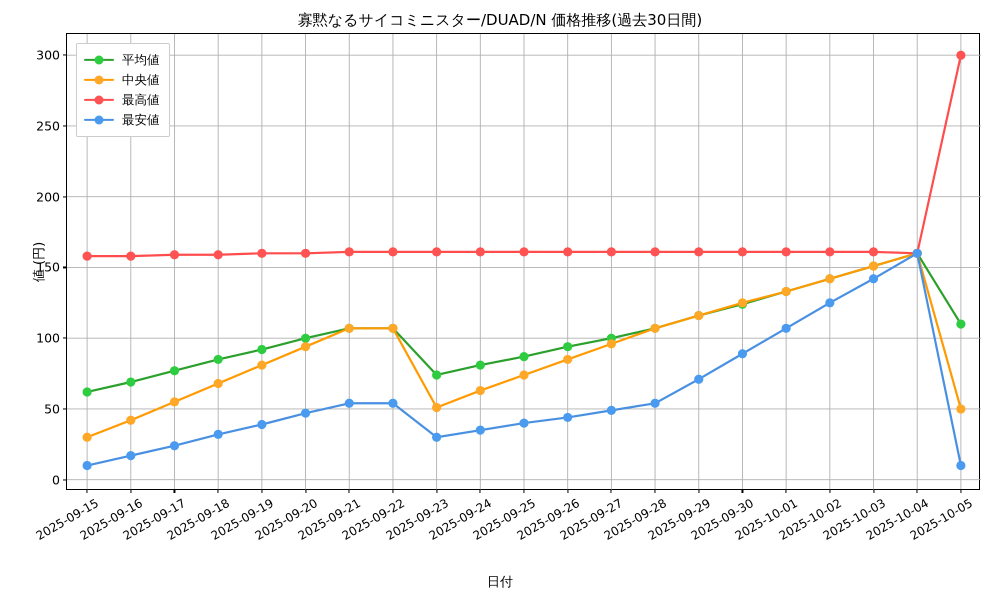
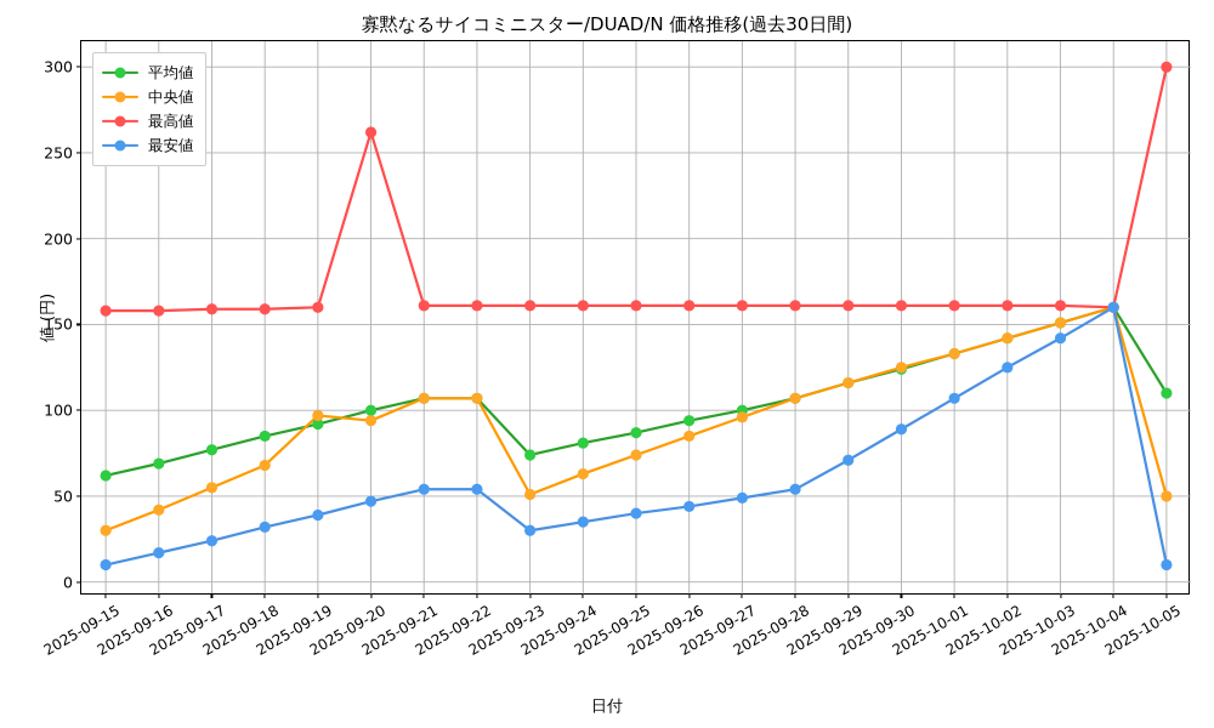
中央値/2025-09-19: 81 -> 97
最高値/2025-09-20: 160 -> 262
